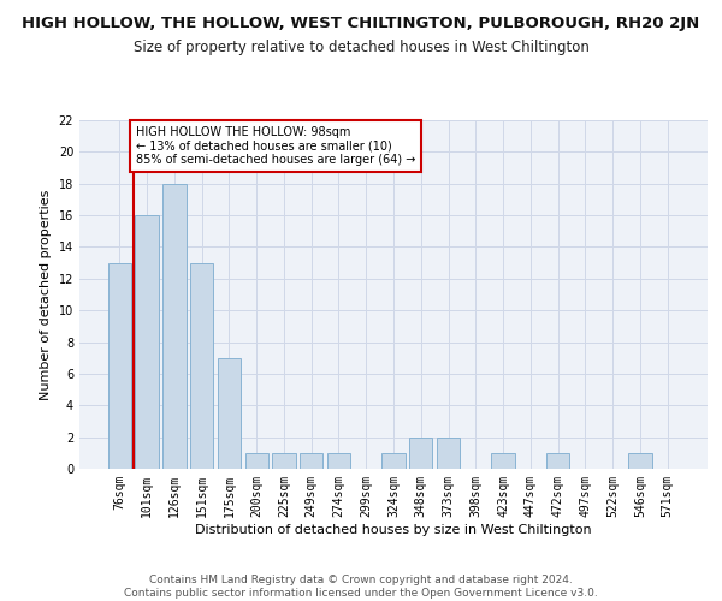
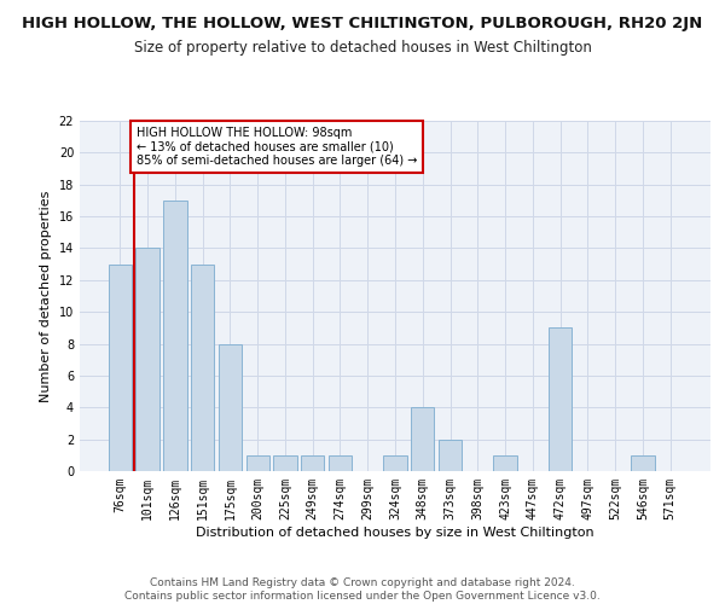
101sqm: 16 -> 14
126sqm: 18 -> 17
175sqm: 7 -> 8
348sqm: 2 -> 4
472sqm: 1 -> 9
